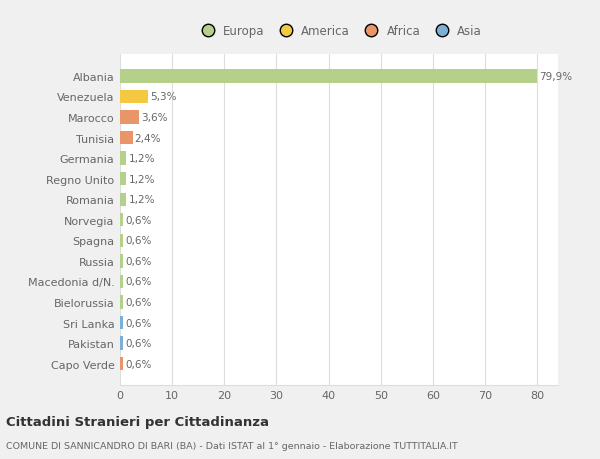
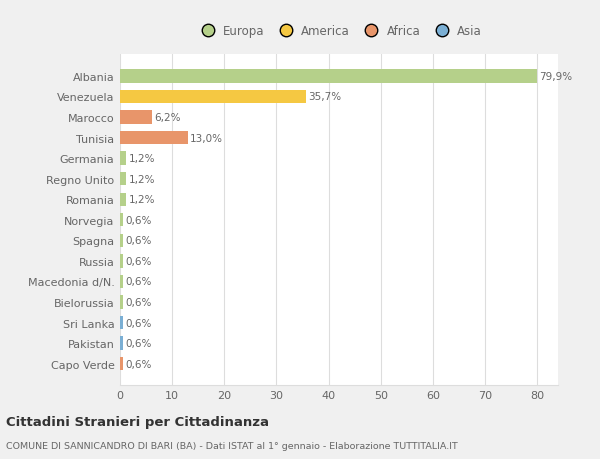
Venezuela: 5,3% -> 35,7%
Marocco: 3,6% -> 6,2%
Tunisia: 2,4% -> 13,0%
